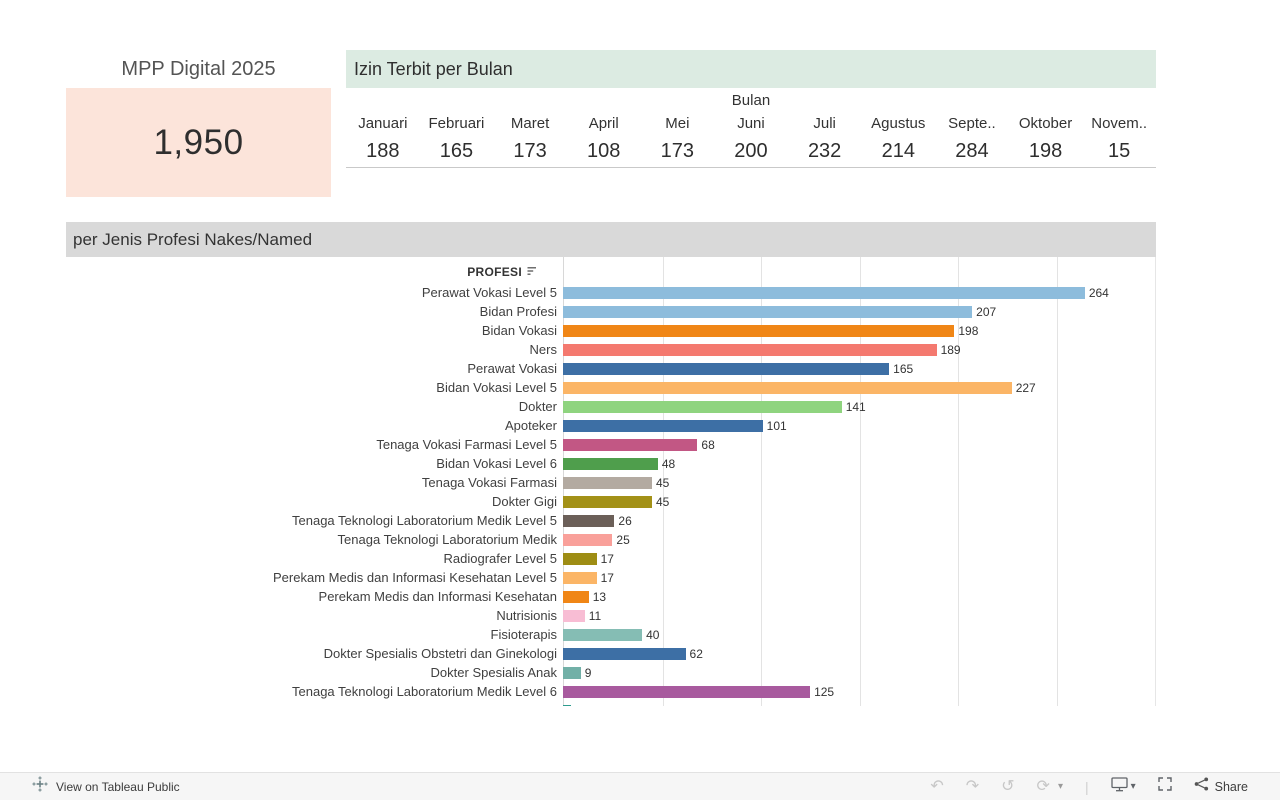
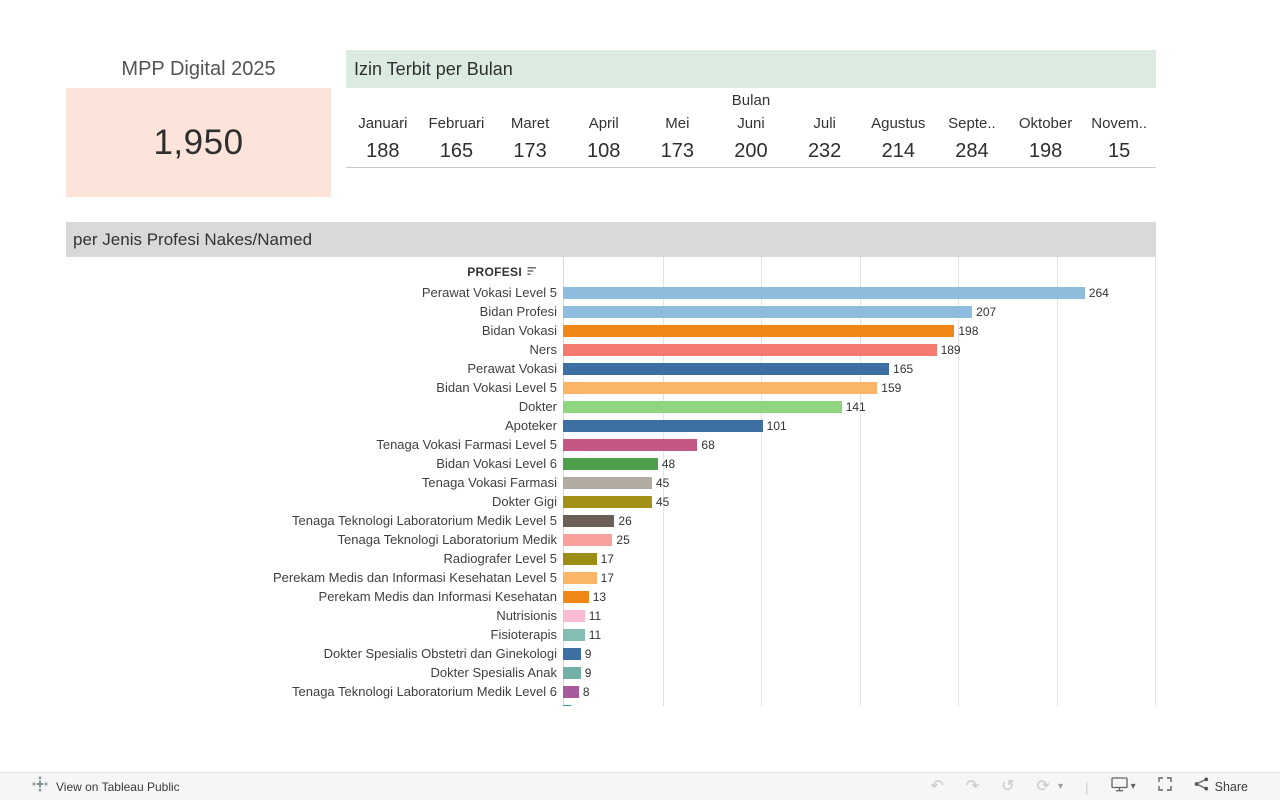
Bidan Vokasi Level 5: 227 -> 159
Fisioterapis: 40 -> 11
Dokter Spesialis Obstetri dan Ginekologi: 62 -> 9
Tenaga Teknologi Laboratorium Medik Level 6: 125 -> 8
